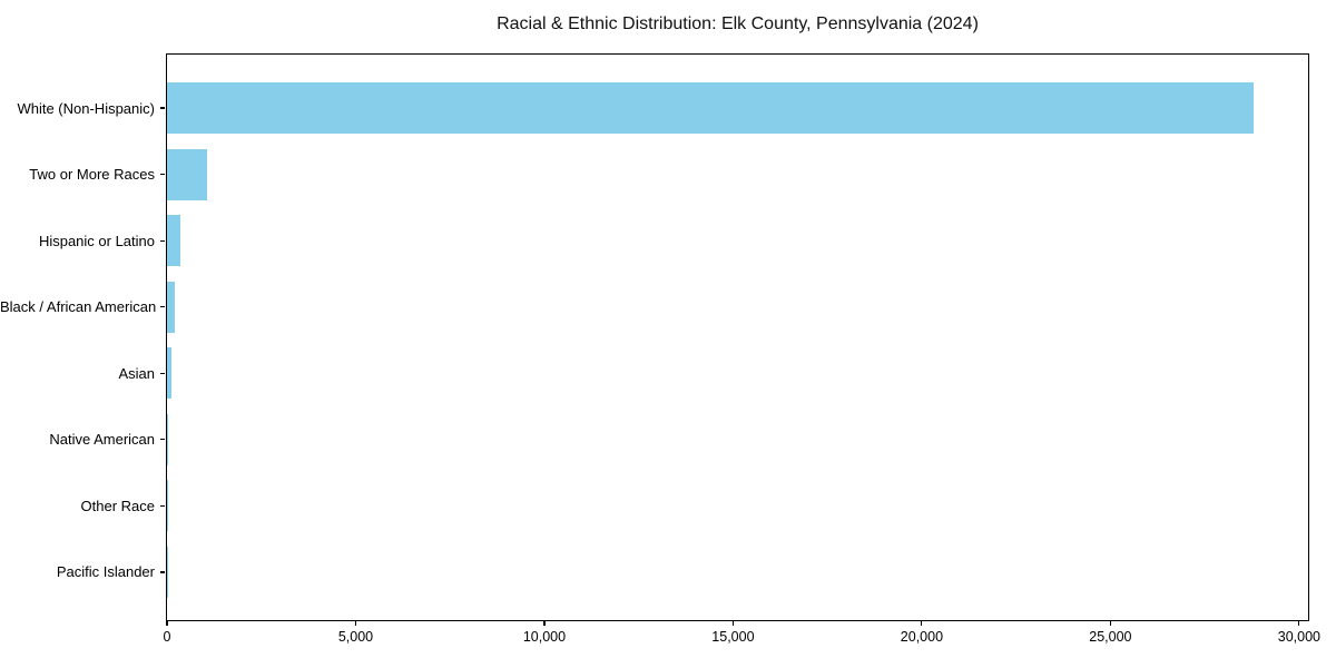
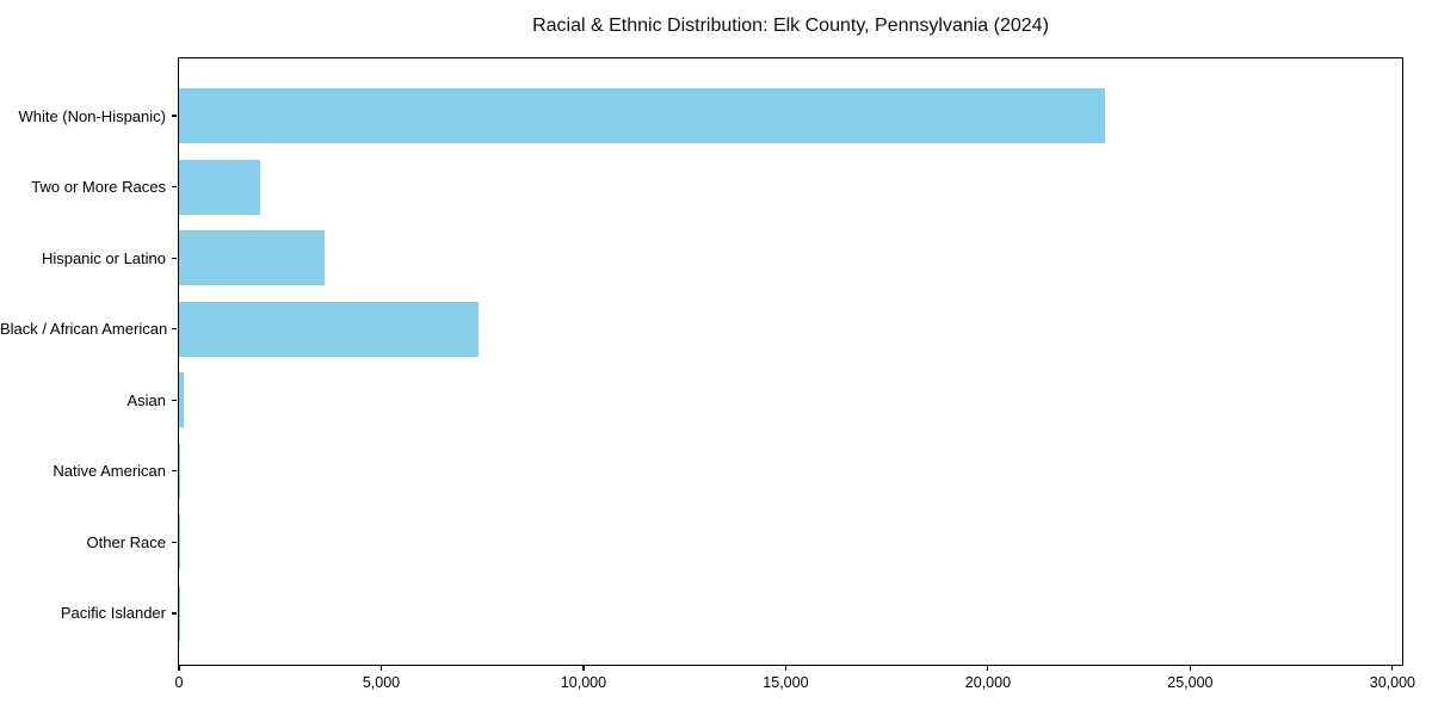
White (Non-Hispanic): 28800 -> 22900
Two or More Races: 1000 -> 2000
Hispanic or Latino: 400 -> 3600
Black / African American: 200 -> 7400
